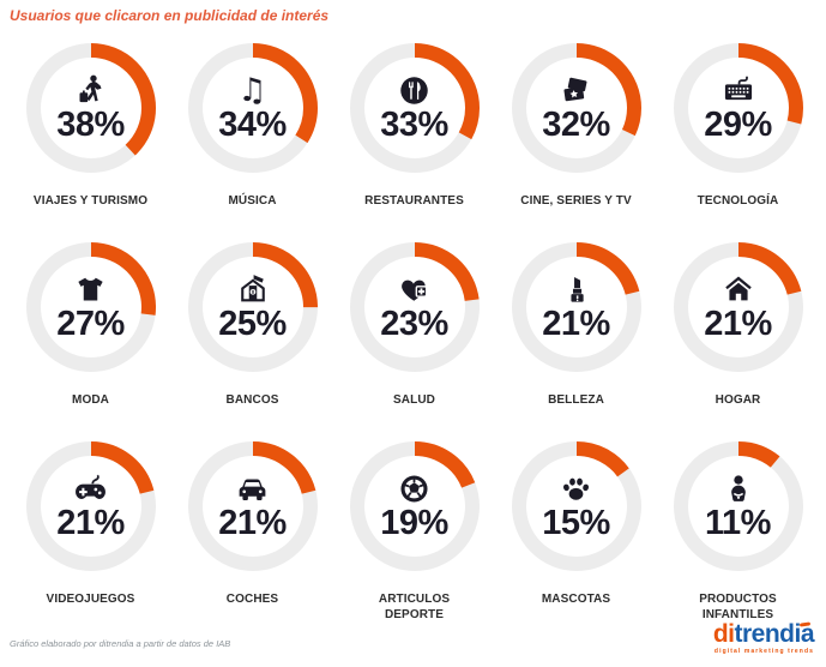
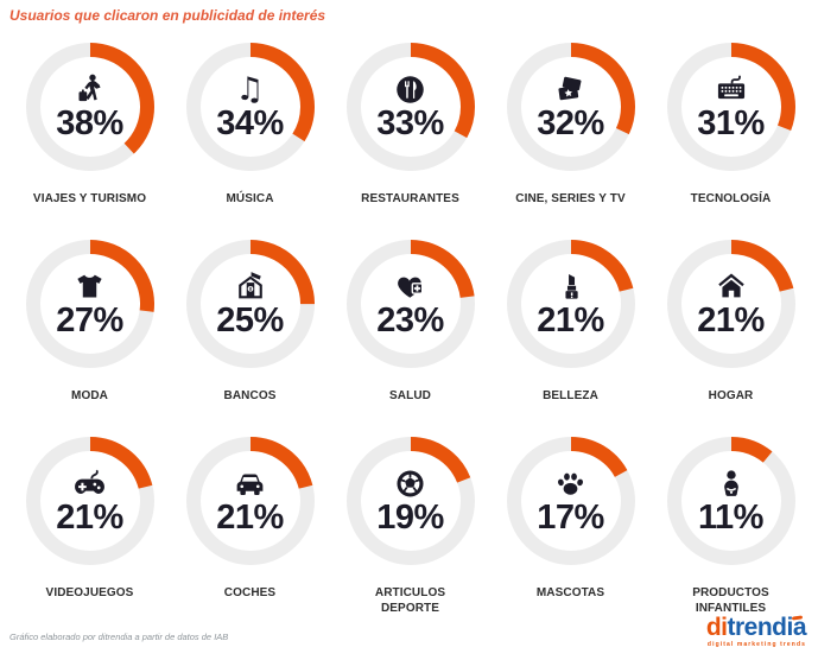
TECNOLOGÍA: 29% -> 31%
MASCOTAS: 15% -> 17%
